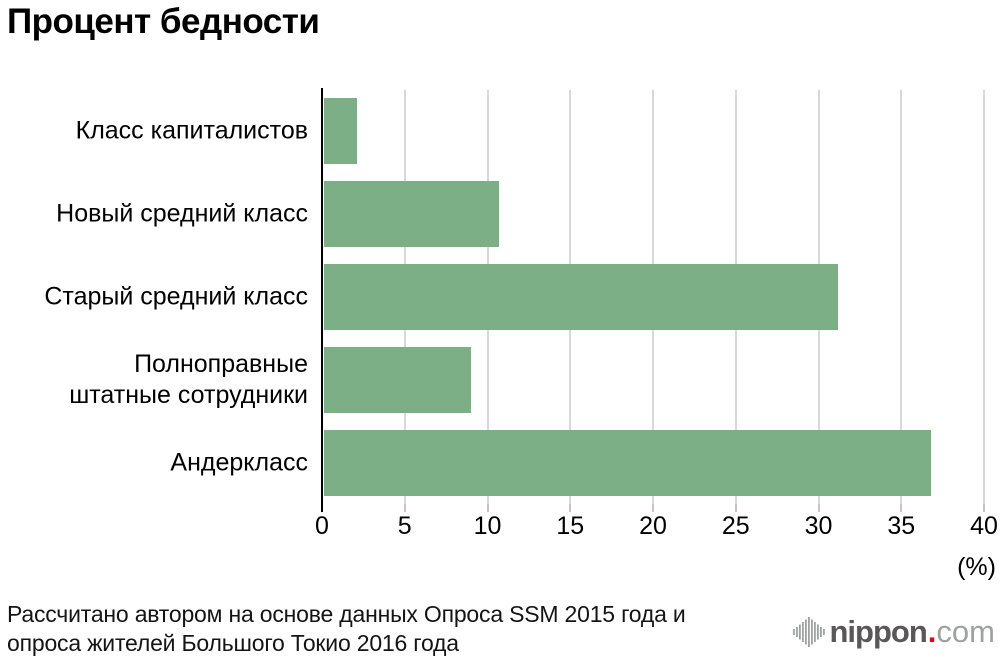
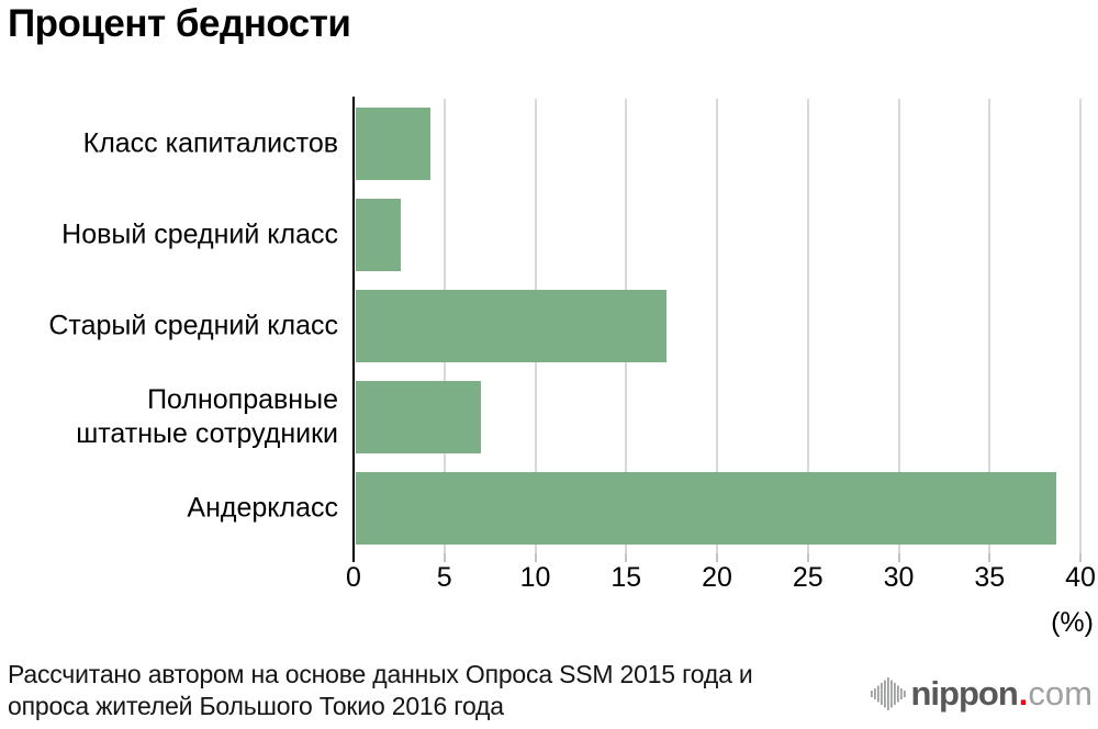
Класс капиталистов: 2.1 -> 4.2
Новый средний класс: 10.7 -> 2.6
Старый средний класс: 31.2 -> 17.2
Полноправные штатные сотрудники: 9.0 -> 7.0
Андеркласс: 36.8 -> 38.7
